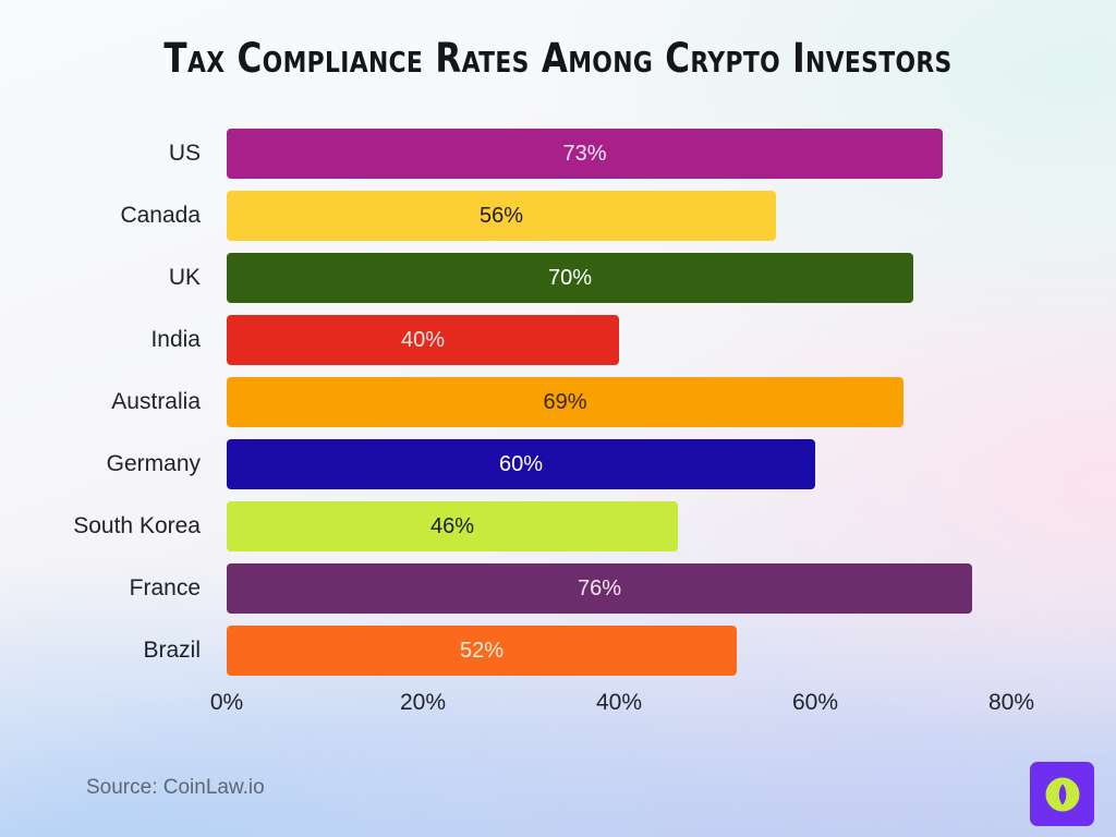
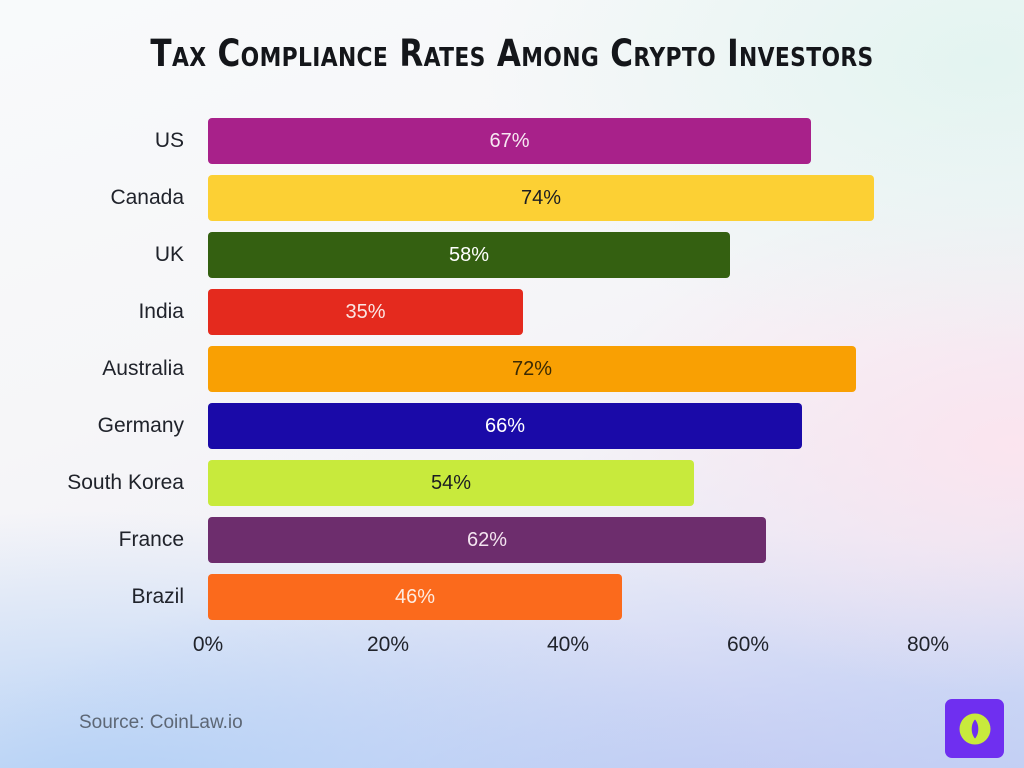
US: 73% -> 67%
Canada: 56% -> 74%
UK: 70% -> 58%
India: 40% -> 35%
Australia: 69% -> 72%
Germany: 60% -> 66%
South Korea: 46% -> 54%
France: 76% -> 62%
Brazil: 52% -> 46%
